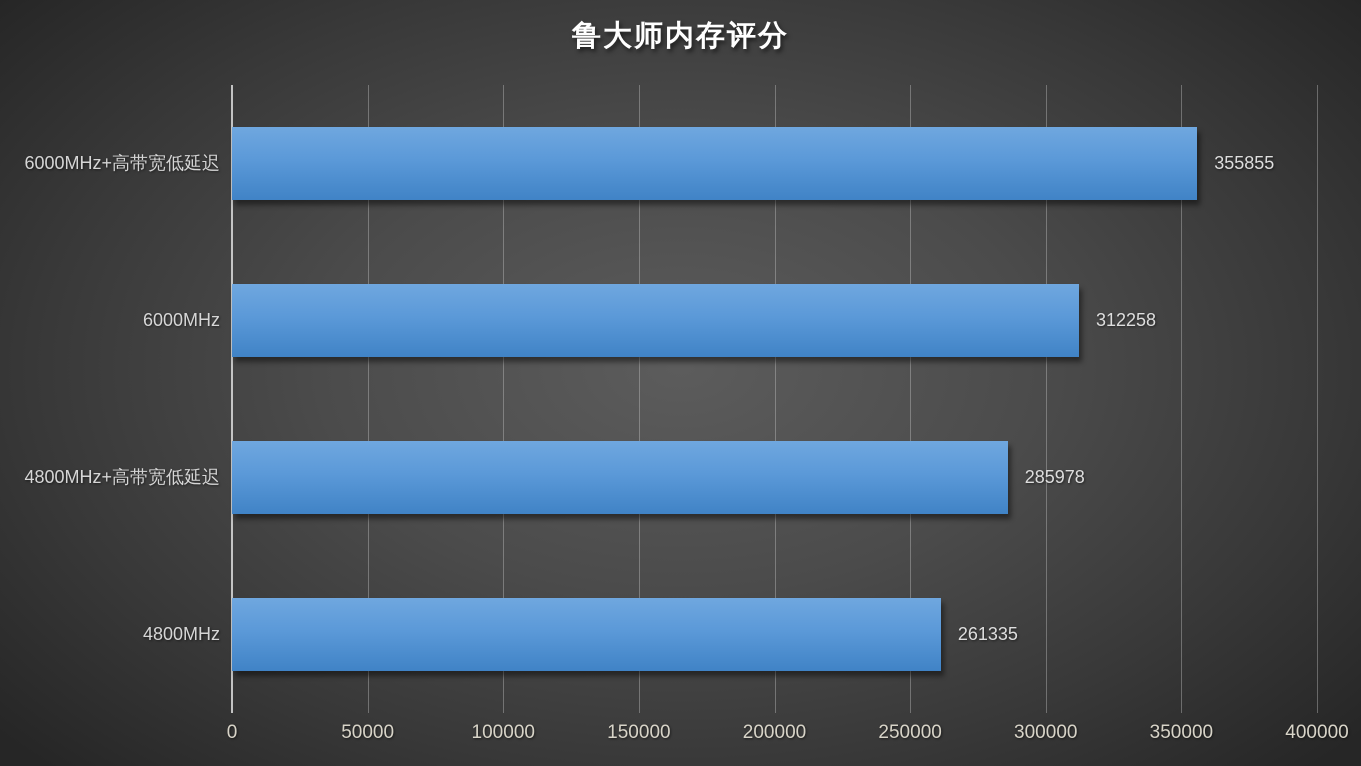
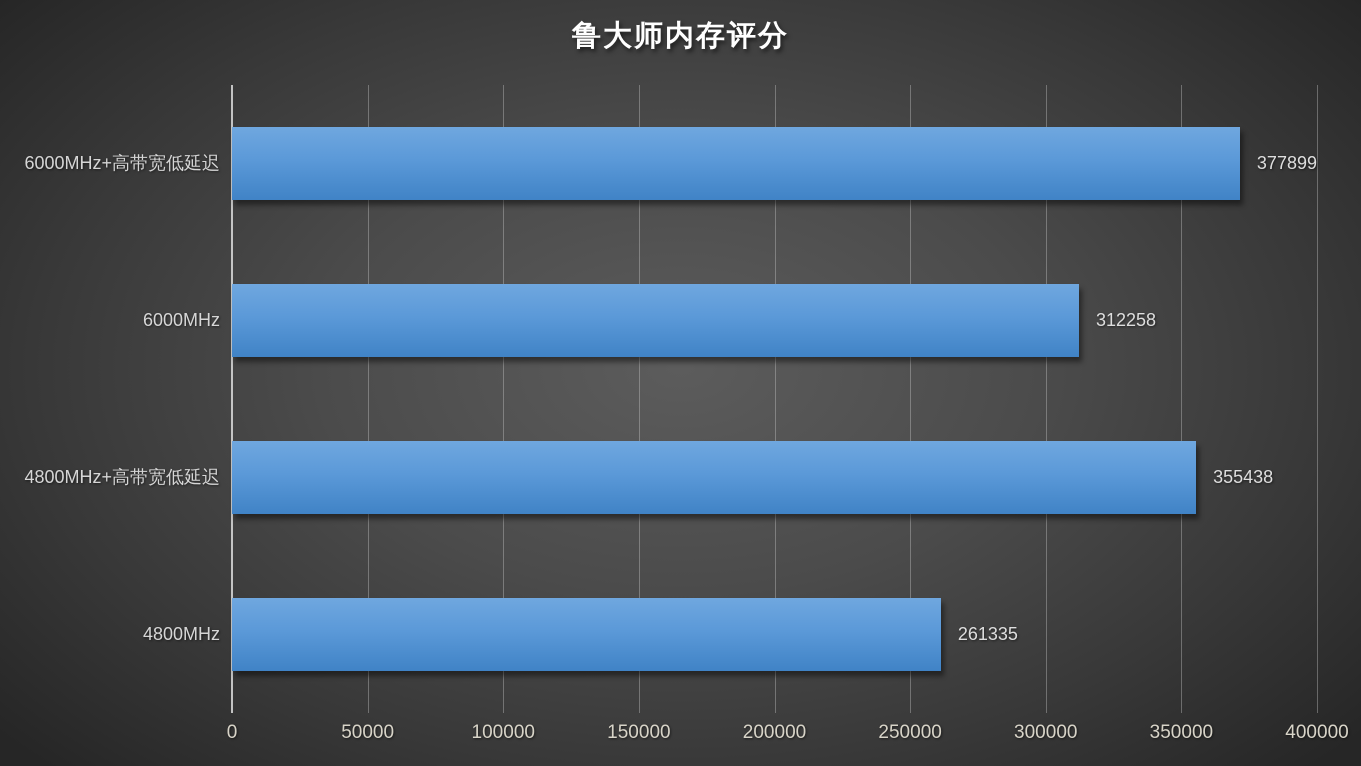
6000MHz+高带宽低延迟: 355855 -> 377899
4800MHz+高带宽低延迟: 285978 -> 355438
